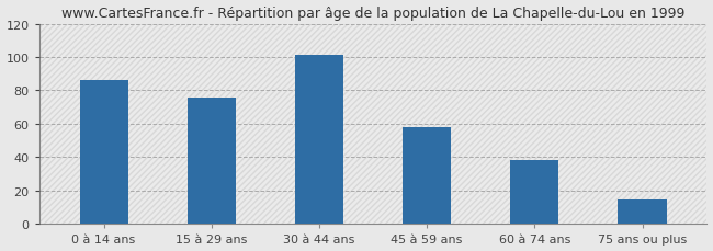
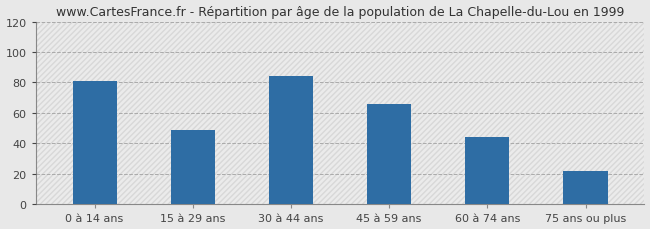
0 à 14 ans: 86 -> 81
15 à 29 ans: 76 -> 49
30 à 44 ans: 101 -> 84
45 à 59 ans: 58 -> 66
60 à 74 ans: 38 -> 44
75 ans ou plus: 15 -> 22
